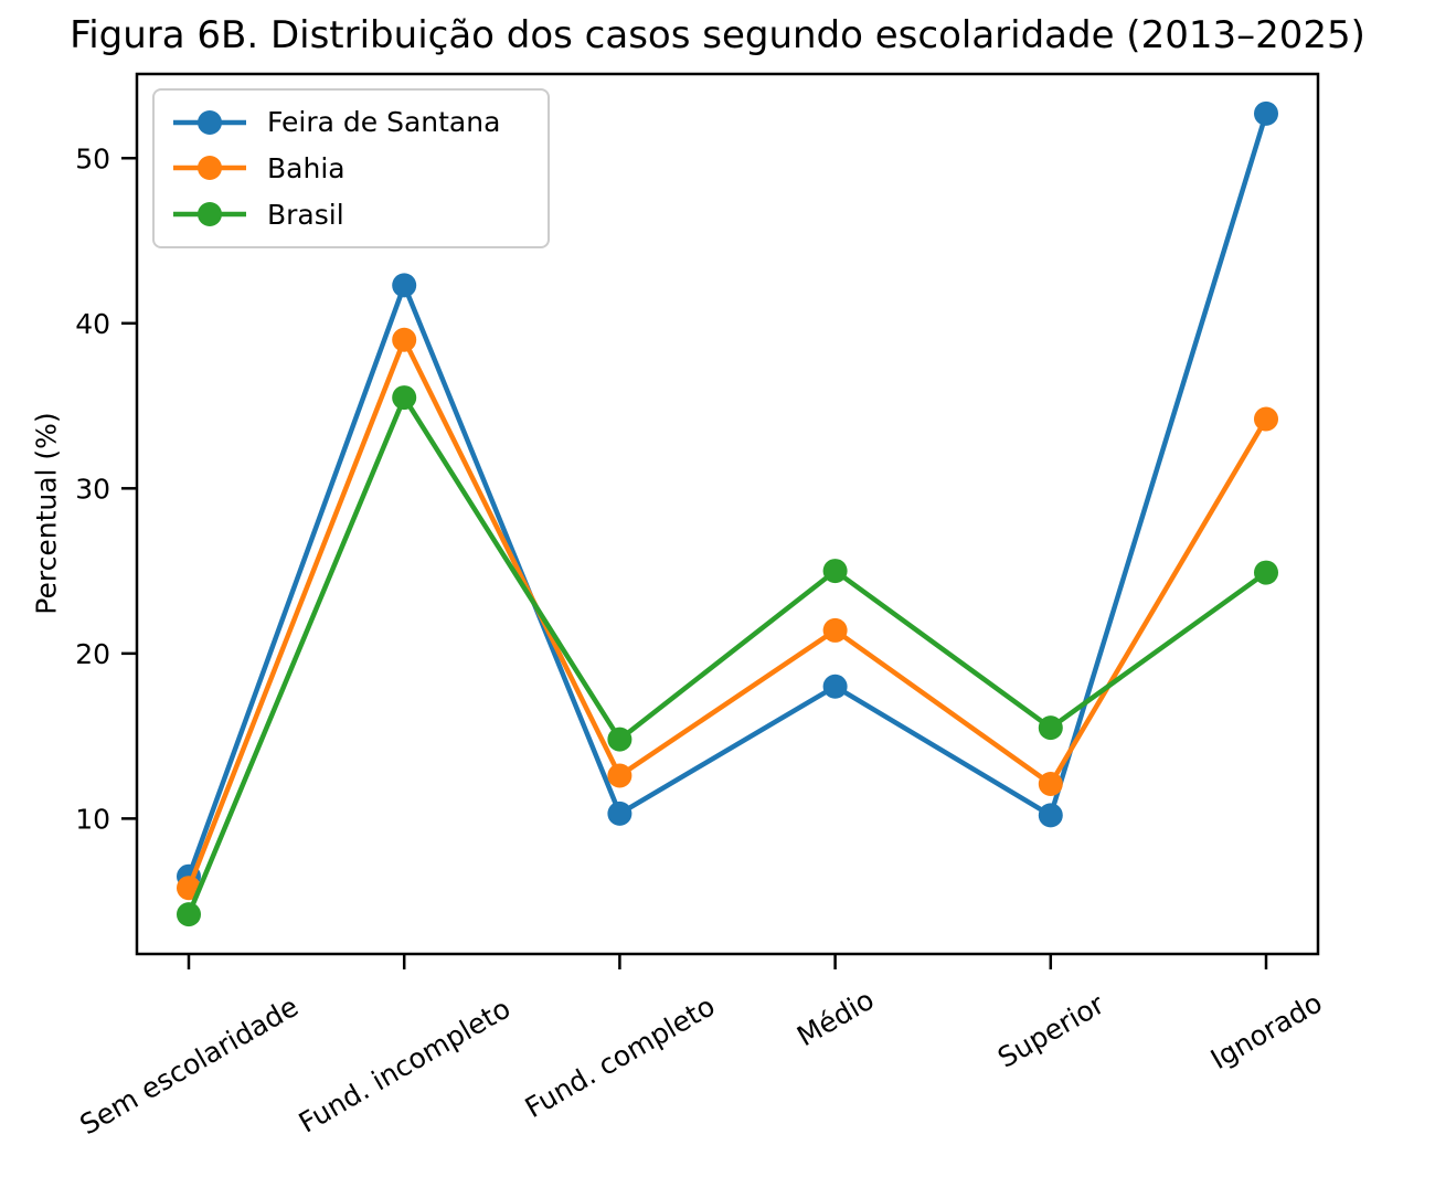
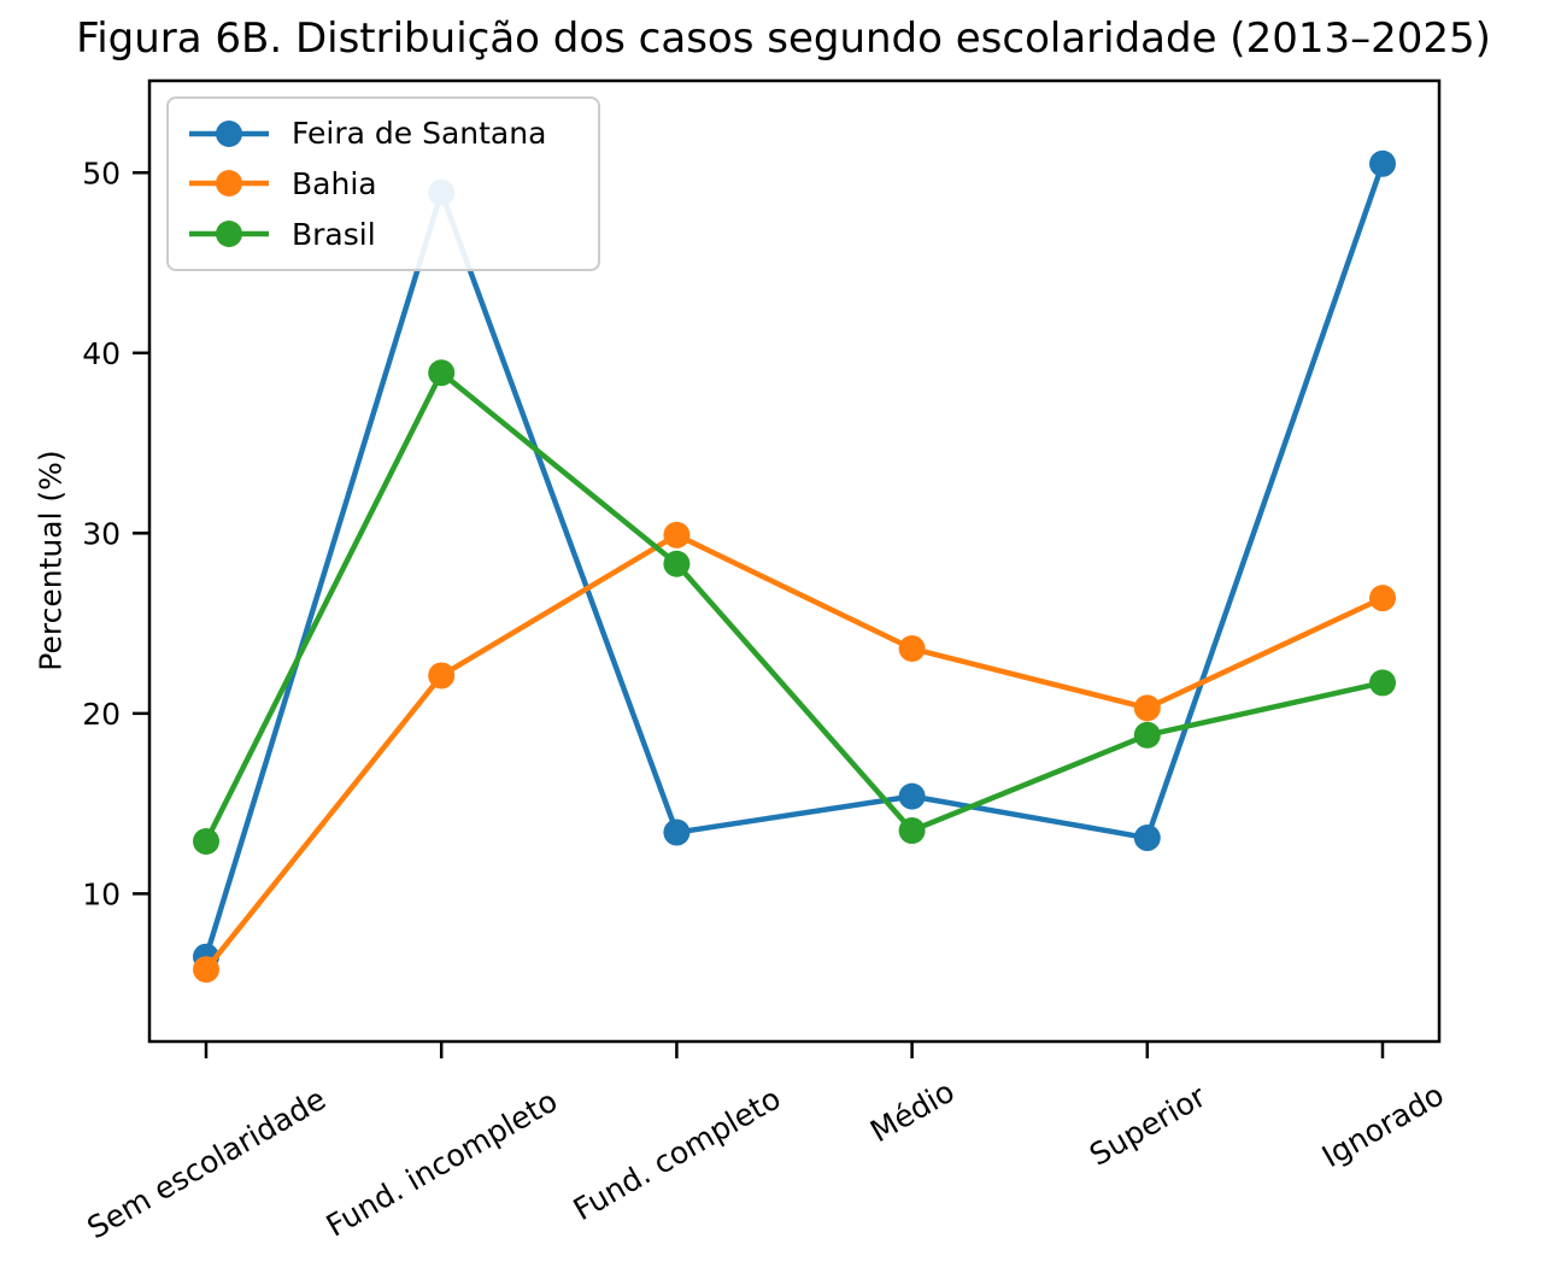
Brasil/Sem escolaridade: 4.2 -> 12.9
Feira de Santana/Fund. incompleto: 42.3 -> 48.9
Bahia/Fund. incompleto: 39.0 -> 22.1
Brasil/Fund. incompleto: 35.5 -> 38.9
Feira de Santana/Fund. completo: 10.3 -> 13.4
Bahia/Fund. completo: 12.6 -> 29.9
Brasil/Fund. completo: 14.8 -> 28.3
Feira de Santana/Médio: 18.0 -> 15.4
Bahia/Médio: 21.4 -> 23.6
Brasil/Médio: 25.0 -> 13.5
Feira de Santana/Superior: 10.2 -> 13.1
Bahia/Superior: 12.1 -> 20.3
Brasil/Superior: 15.5 -> 18.8
Feira de Santana/Ignorado: 52.7 -> 50.5
Bahia/Ignorado: 34.2 -> 26.4
Brasil/Ignorado: 24.9 -> 21.7
